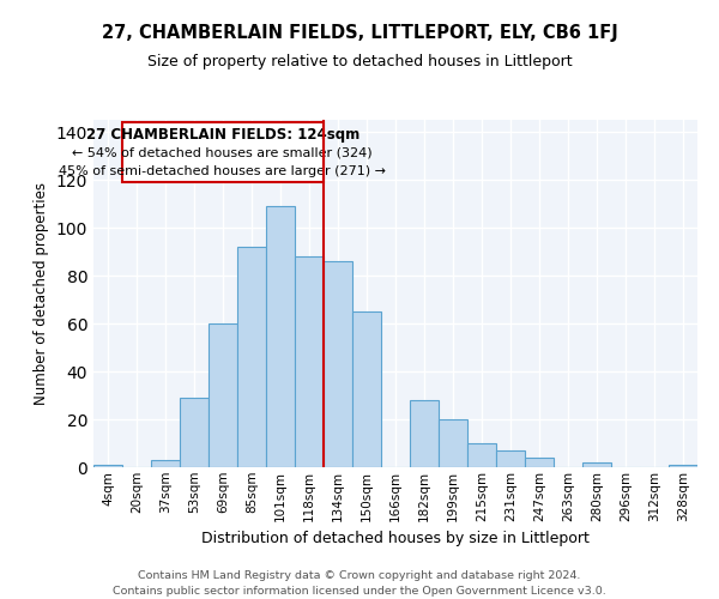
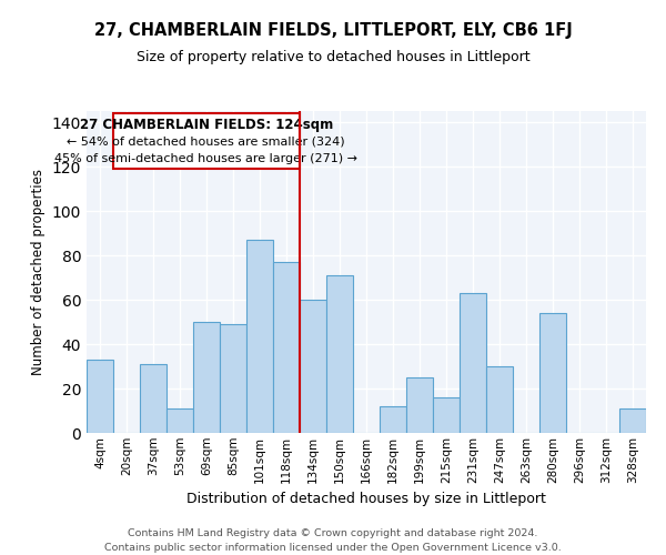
4sqm: 1 -> 33
37sqm: 3 -> 31
53sqm: 29 -> 11
69sqm: 60 -> 50
85sqm: 92 -> 49
101sqm: 109 -> 87
118sqm: 88 -> 77
134sqm: 86 -> 60
150sqm: 65 -> 71
182sqm: 28 -> 12
199sqm: 20 -> 25
215sqm: 10 -> 16
231sqm: 7 -> 63
247sqm: 4 -> 30
280sqm: 2 -> 54
328sqm: 1 -> 11
